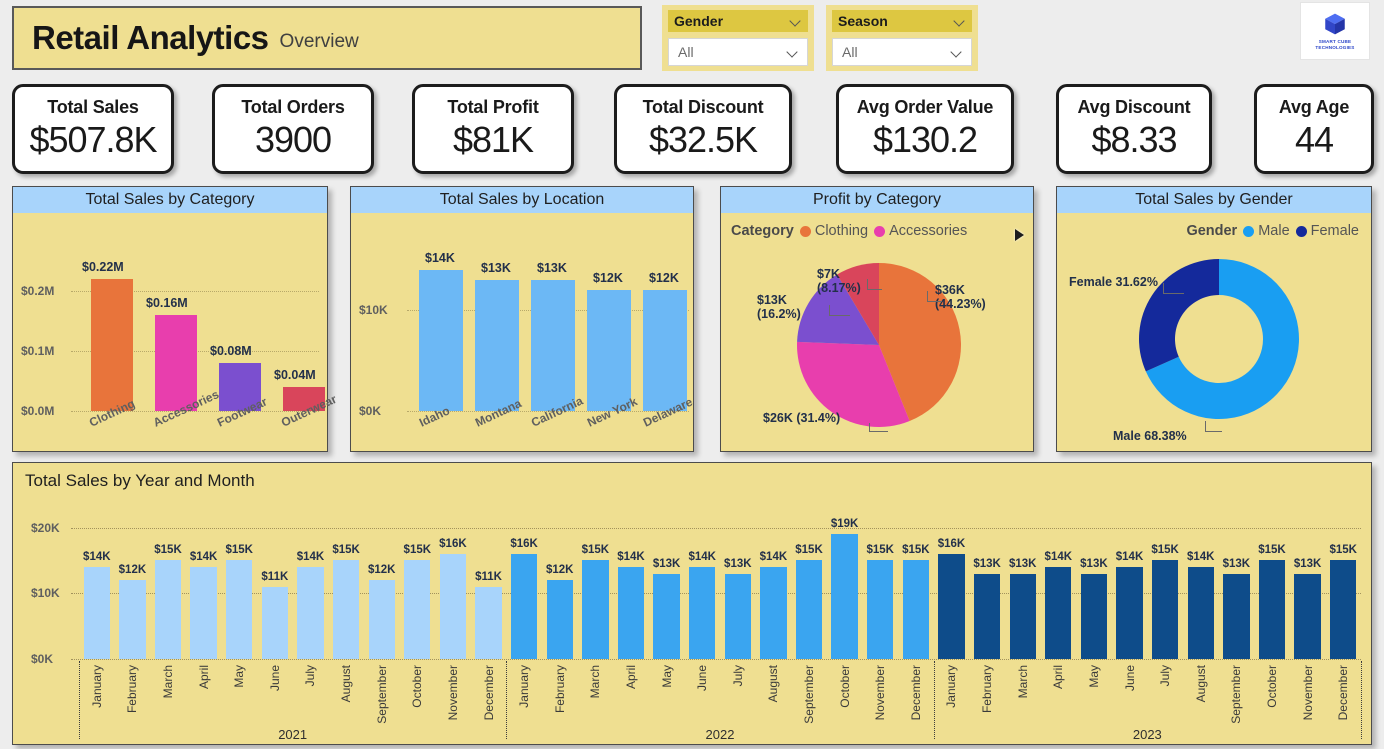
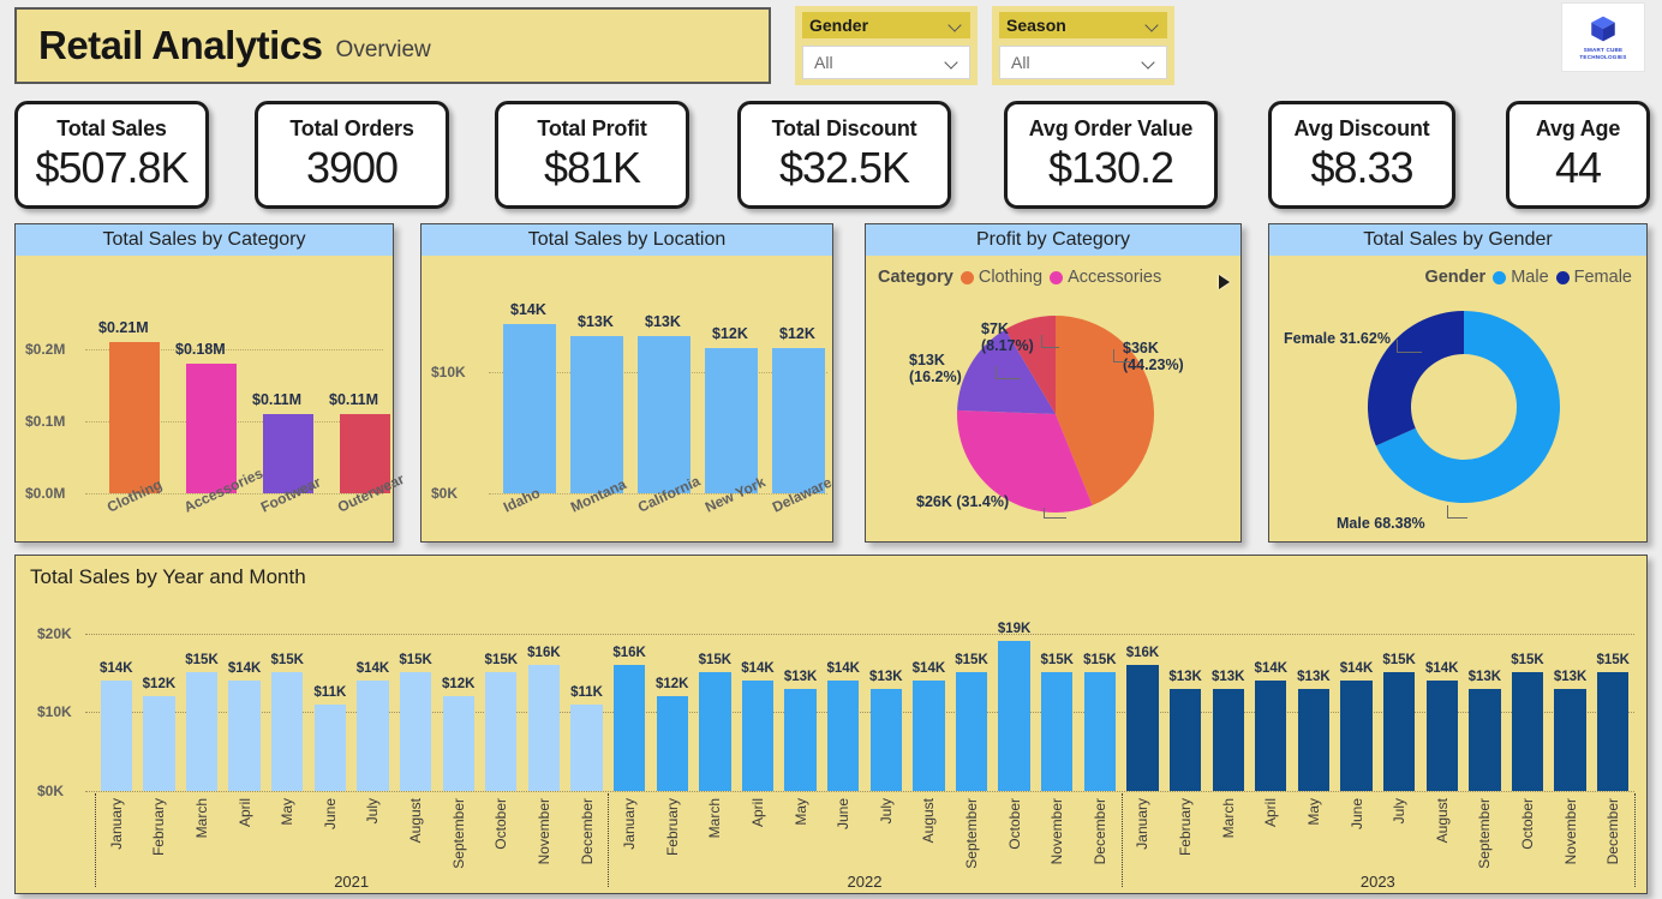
Total Sales by Category/Clothing: $0.22M -> $0.21M
Total Sales by Category/Accessories: $0.16M -> $0.18M
Total Sales by Category/Footwear: $0.08M -> $0.11M
Total Sales by Category/Outerwear: $0.04M -> $0.11M
